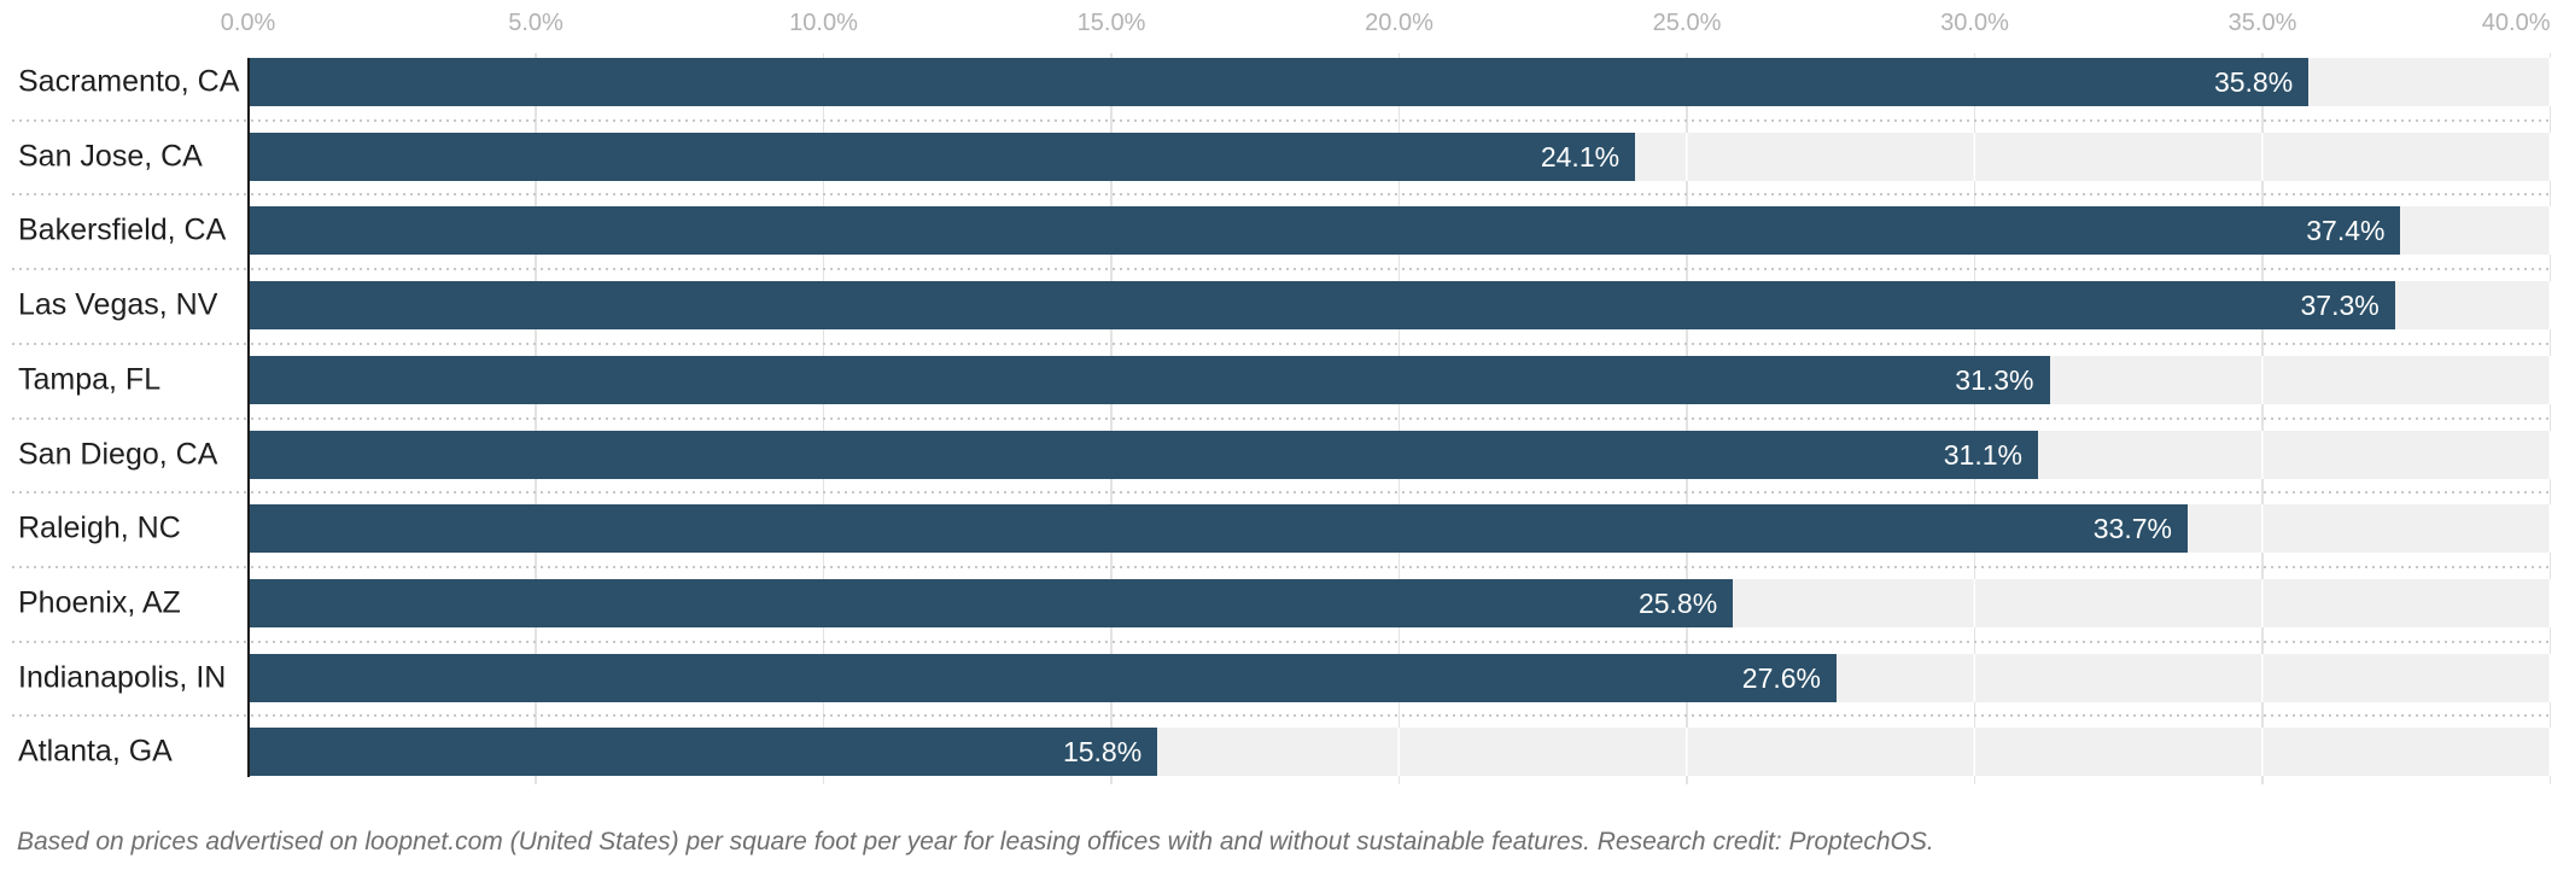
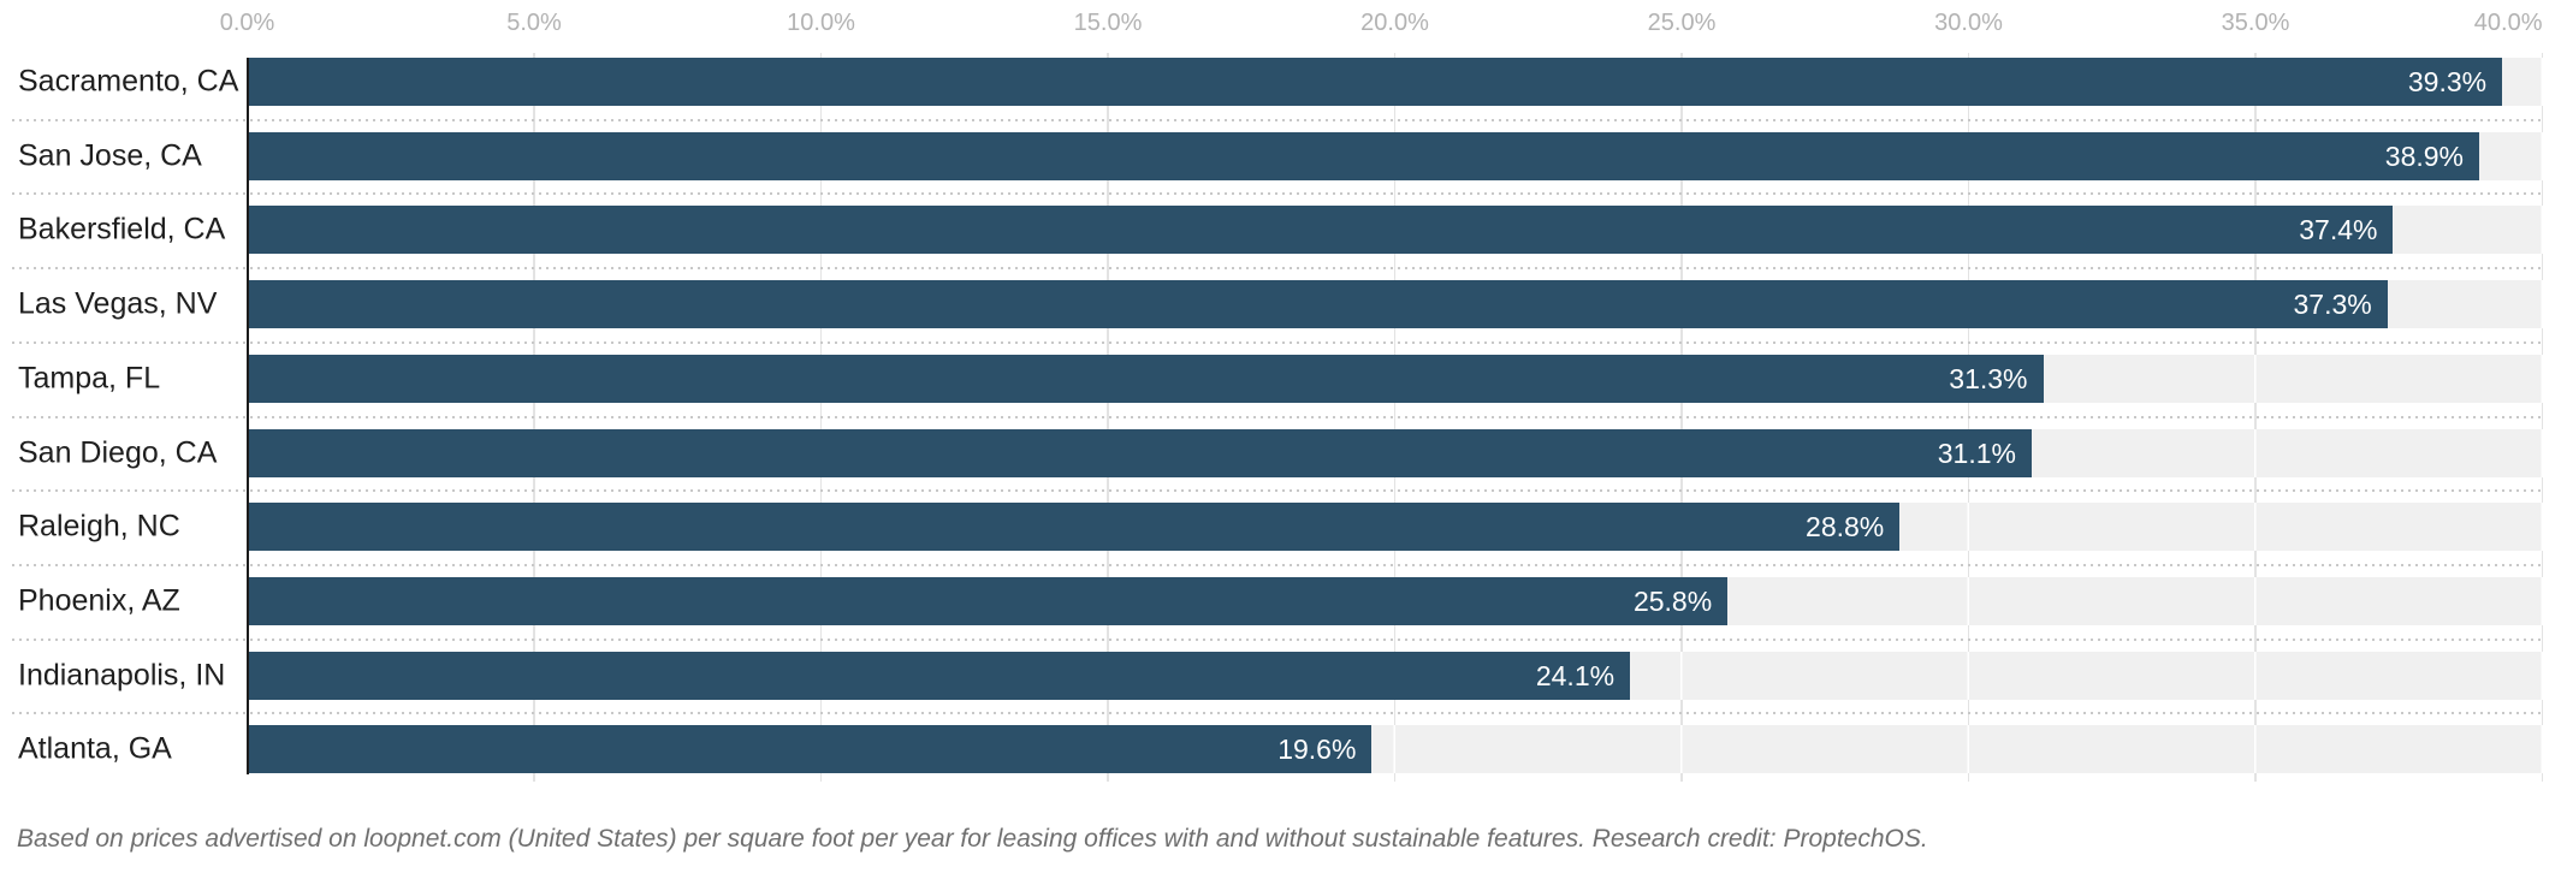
Sacramento, CA: 35.8% -> 39.3%
San Jose, CA: 24.1% -> 38.9%
Raleigh, NC: 33.7% -> 28.8%
Indianapolis, IN: 27.6% -> 24.1%
Atlanta, GA: 15.8% -> 19.6%
